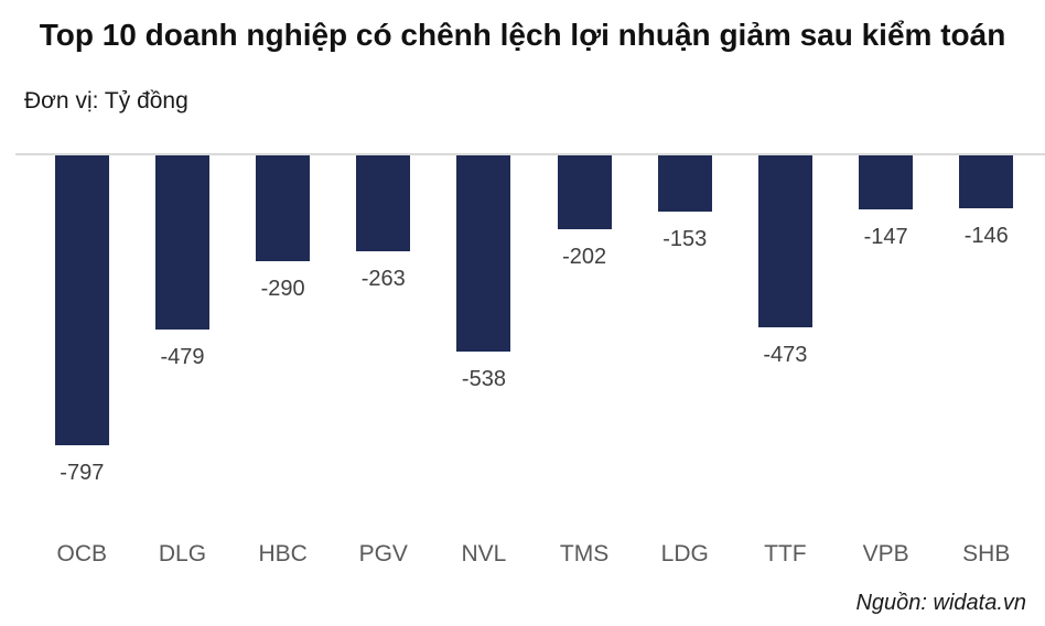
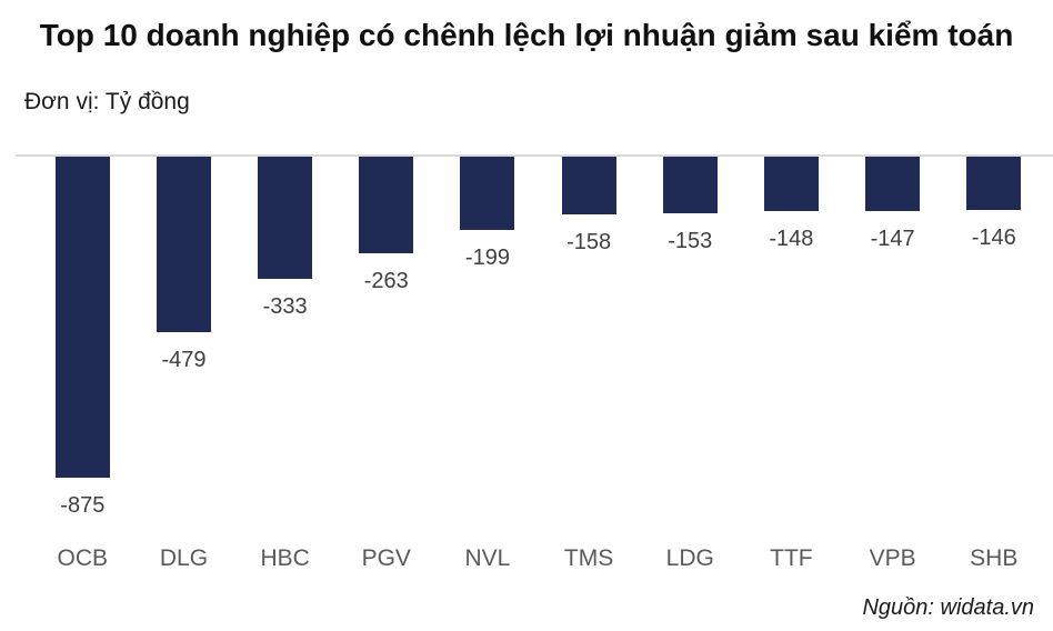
OCB: -797 -> -875
HBC: -290 -> -333
NVL: -538 -> -199
TMS: -202 -> -158
TTF: -473 -> -148
